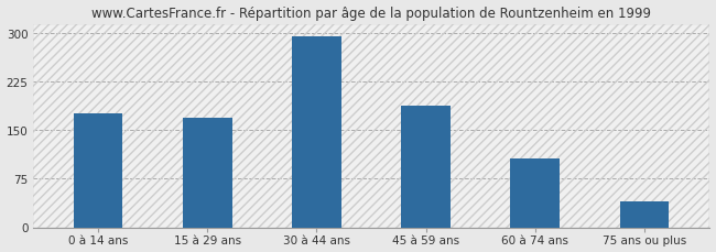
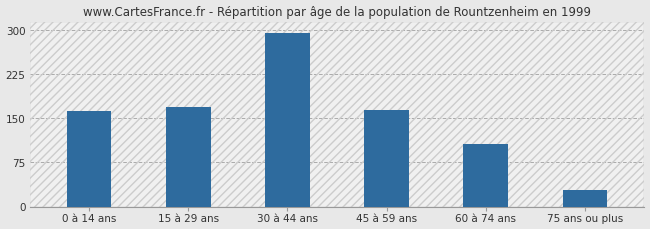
0 à 14 ans: 176 -> 163
45 à 59 ans: 188 -> 164
75 ans ou plus: 40 -> 28
